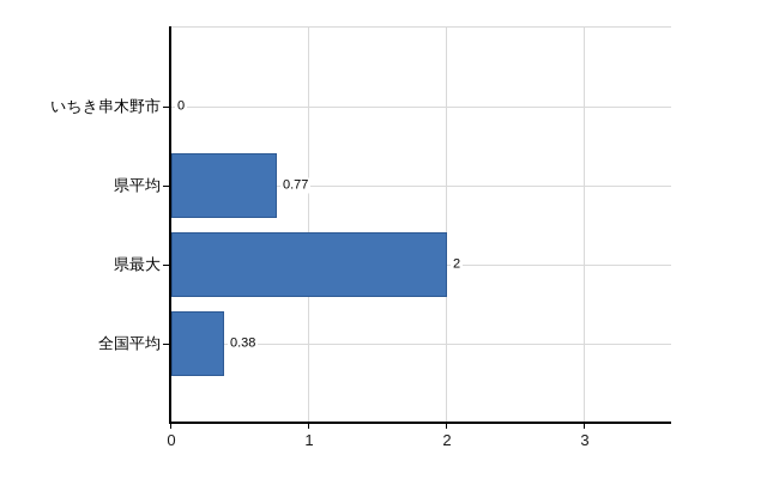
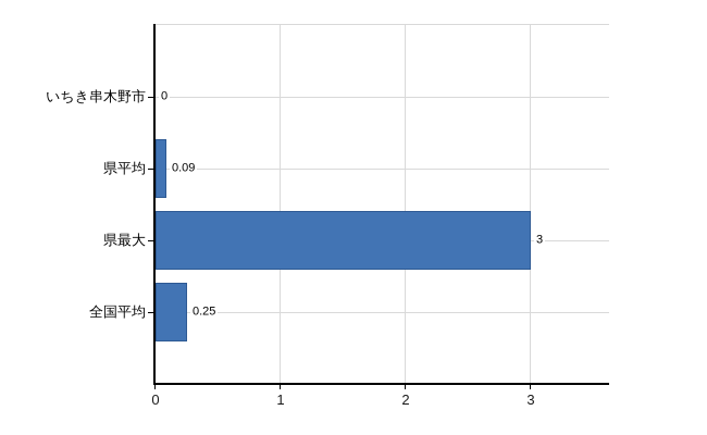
県平均: 0.77 -> 0.09
県最大: 2 -> 3
全国平均: 0.38 -> 0.25
